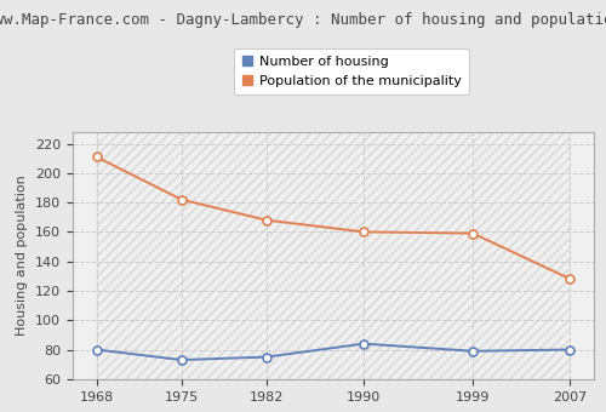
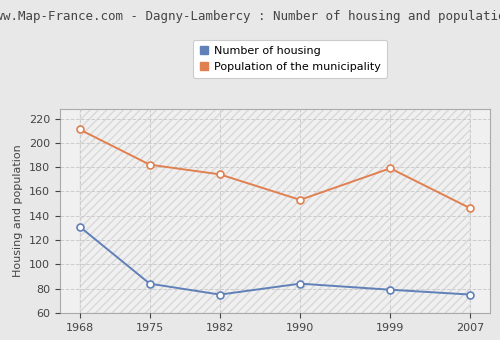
Number of housing/1968: 80 -> 131
Number of housing/1975: 73 -> 84
Population of the municipality/1982: 168 -> 174
Population of the municipality/1990: 160 -> 153
Population of the municipality/1999: 159 -> 179
Number of housing/2007: 80 -> 75
Population of the municipality/2007: 128 -> 146
